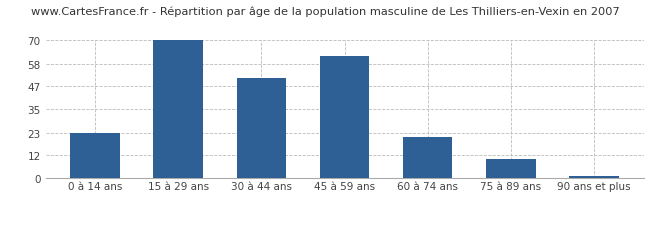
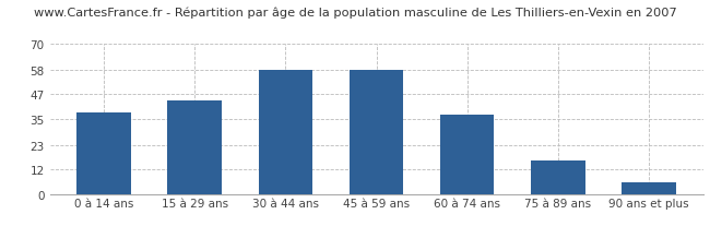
0 à 14 ans: 23 -> 38
15 à 29 ans: 70 -> 44
30 à 44 ans: 51 -> 58
45 à 59 ans: 62 -> 58
60 à 74 ans: 21 -> 37
75 à 89 ans: 10 -> 16
90 ans et plus: 1 -> 6
